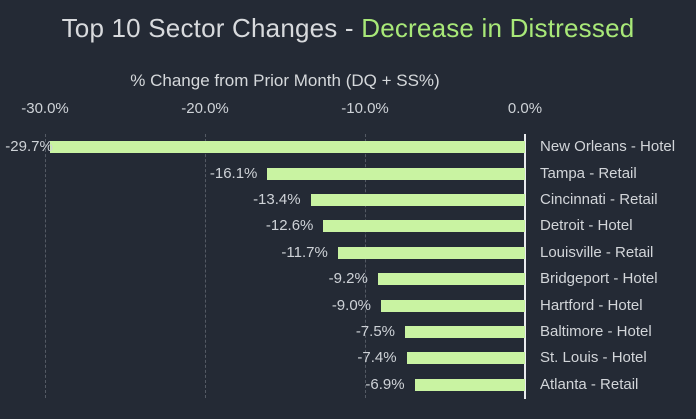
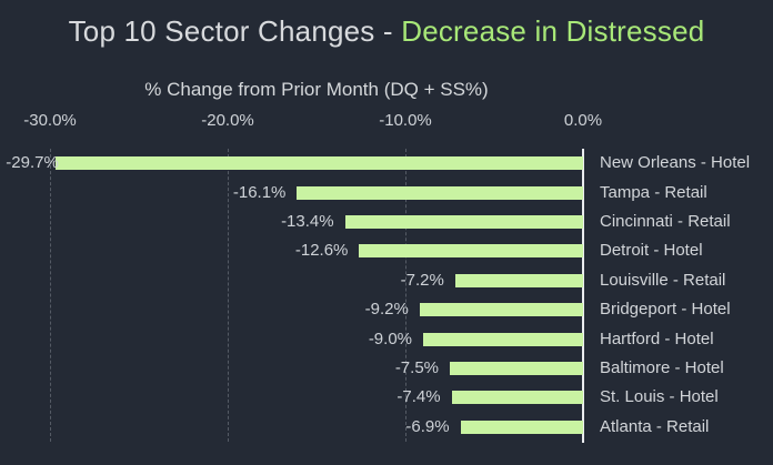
Louisville - Retail: -11.7% -> -7.2%
